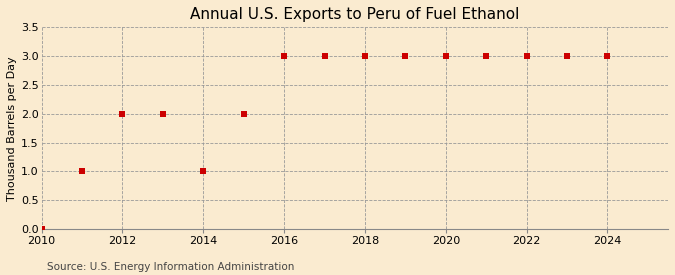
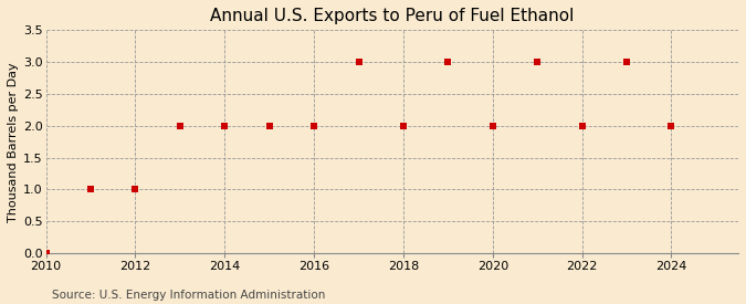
2012: 2 -> 1
2014: 1 -> 2
2016: 3 -> 2
2018: 3 -> 2
2020: 3 -> 2
2022: 3 -> 2
2024: 3 -> 2
